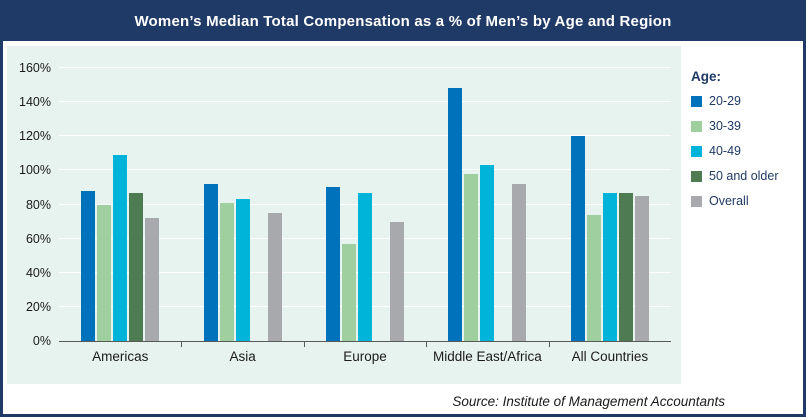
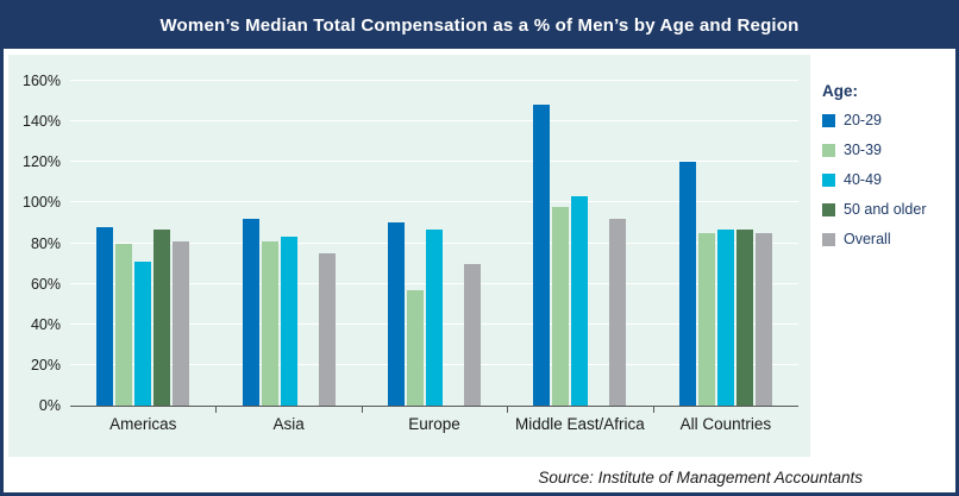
40-49/Americas: 109% -> 71%
Overall/Americas: 72% -> 81%
30-39/All Countries: 74% -> 85%
